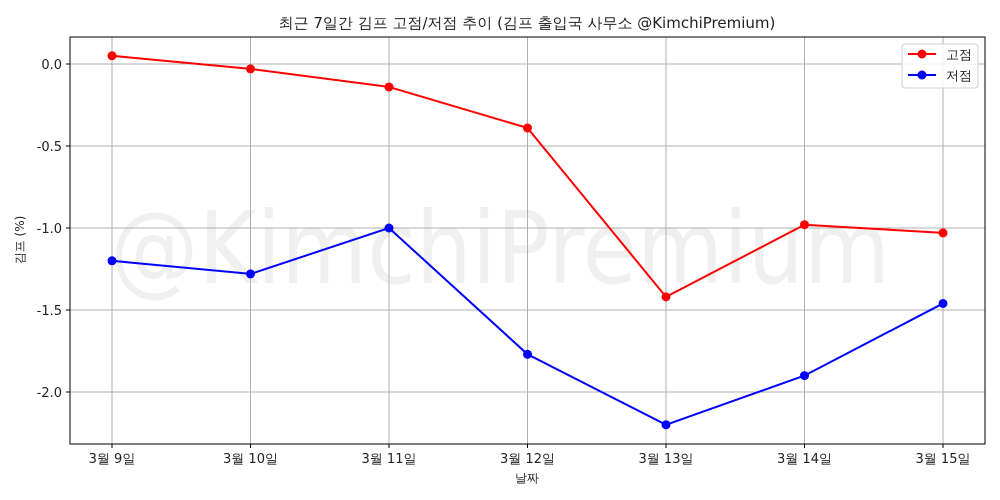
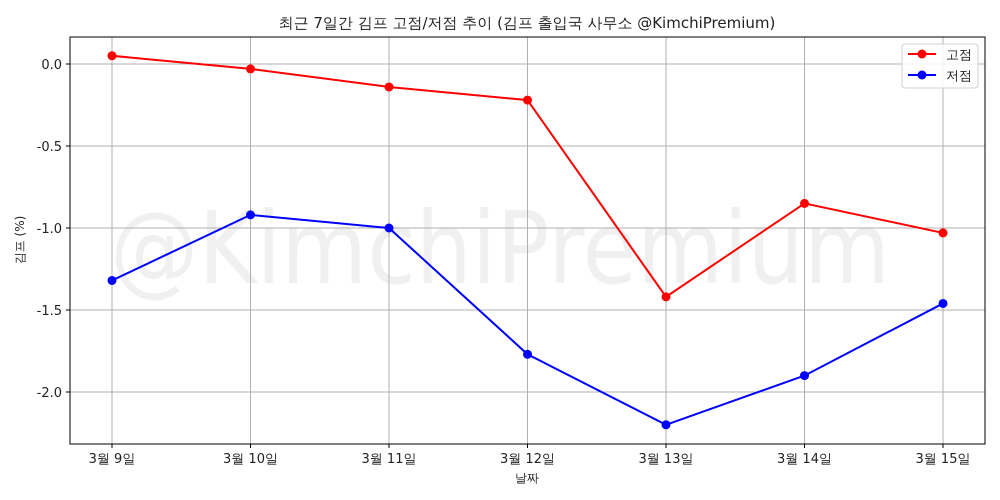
저점/3월 9일: -1.20 -> -1.32
저점/3월 10일: -1.28 -> -0.92
고점/3월 12일: -0.39 -> -0.22
고점/3월 14일: -0.98 -> -0.85
